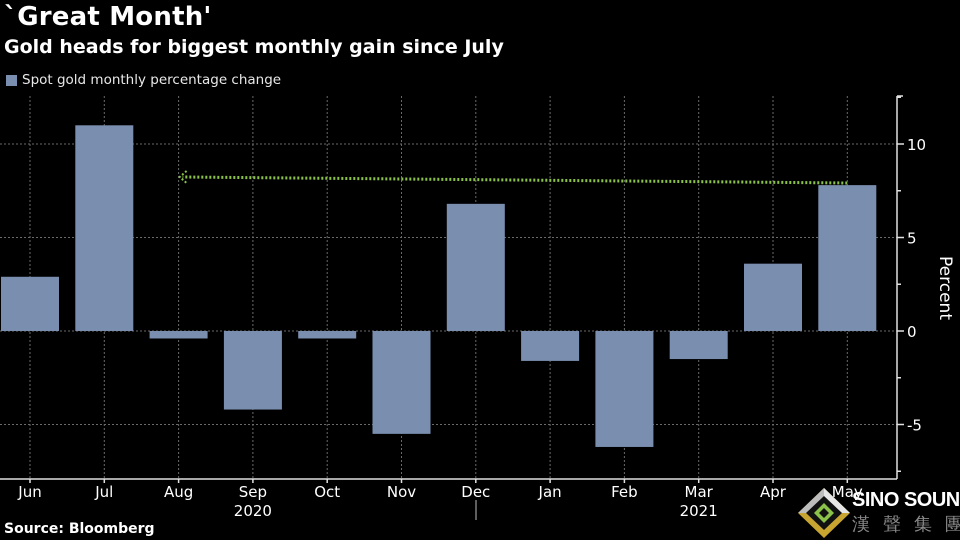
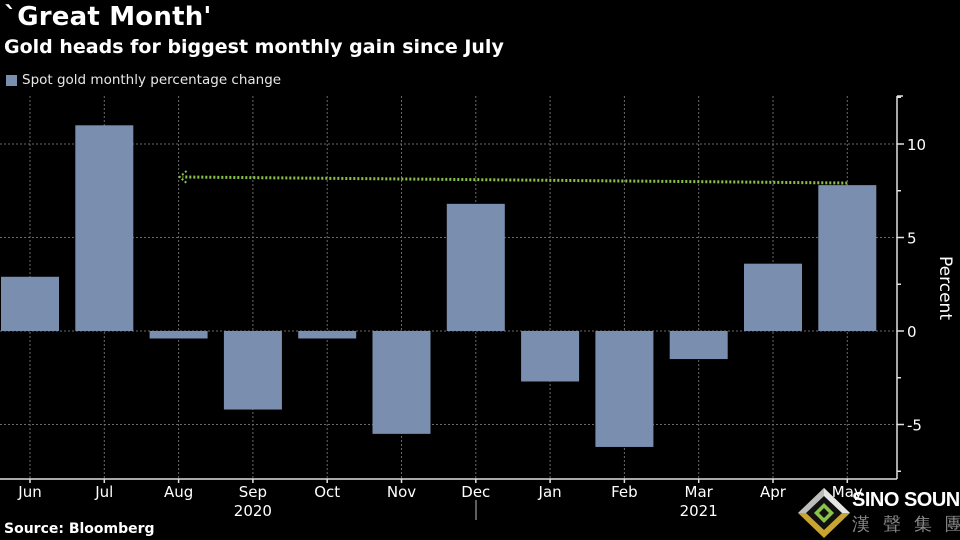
Jan: -1.6 -> -2.7
